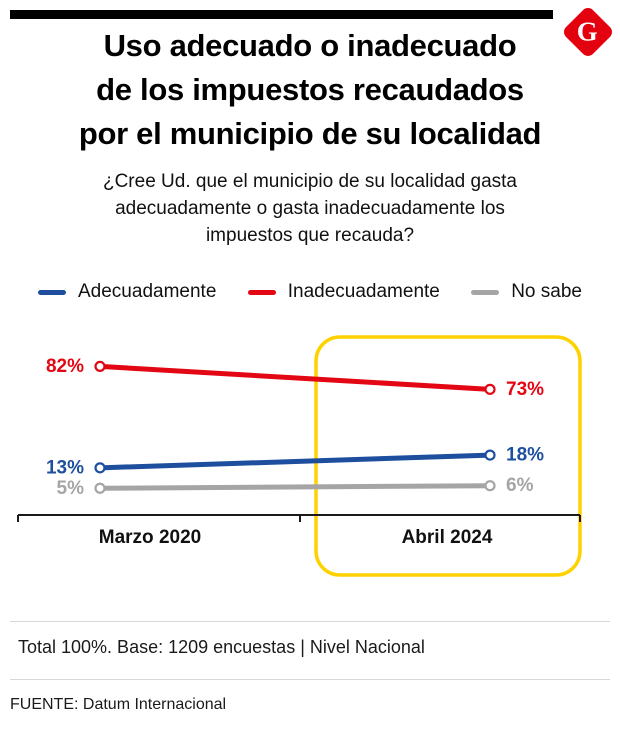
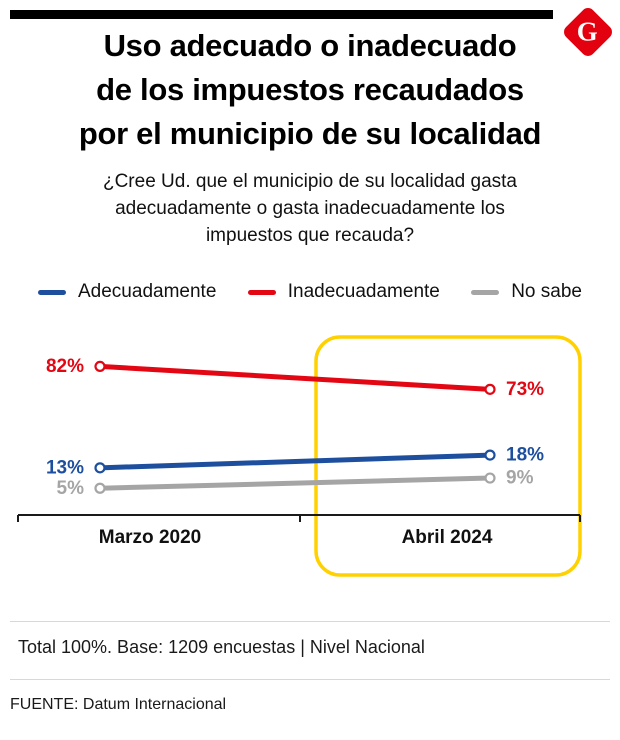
No sabe/Abril 2024: 6% -> 9%
